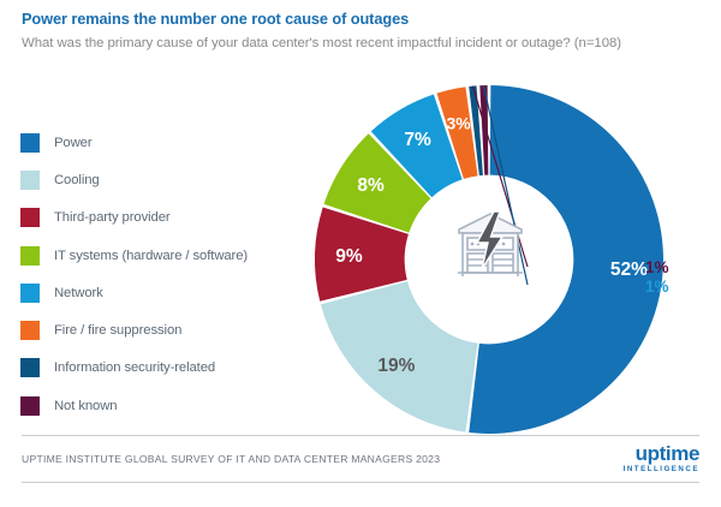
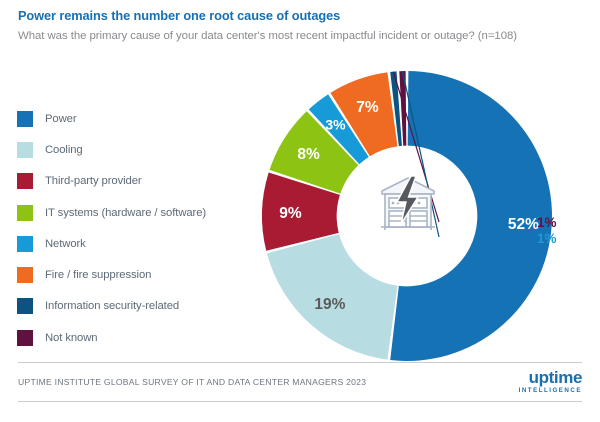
Network: 7% -> 3%
Fire / fire suppression: 3% -> 7%
